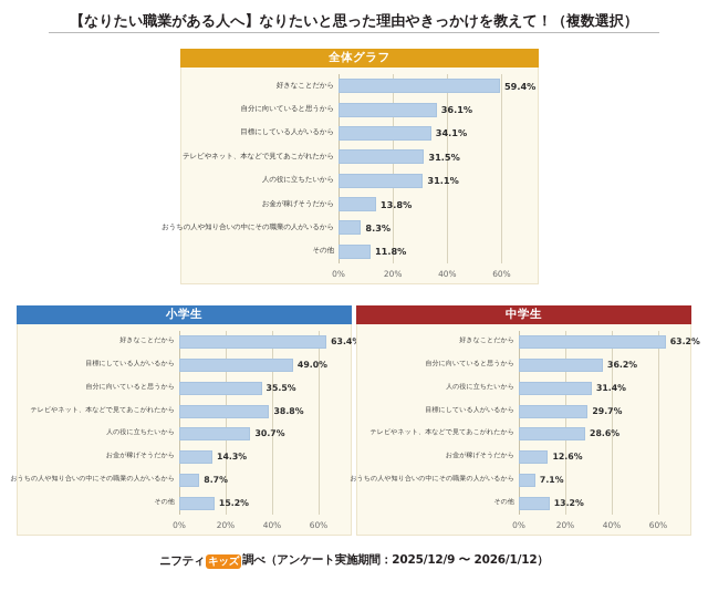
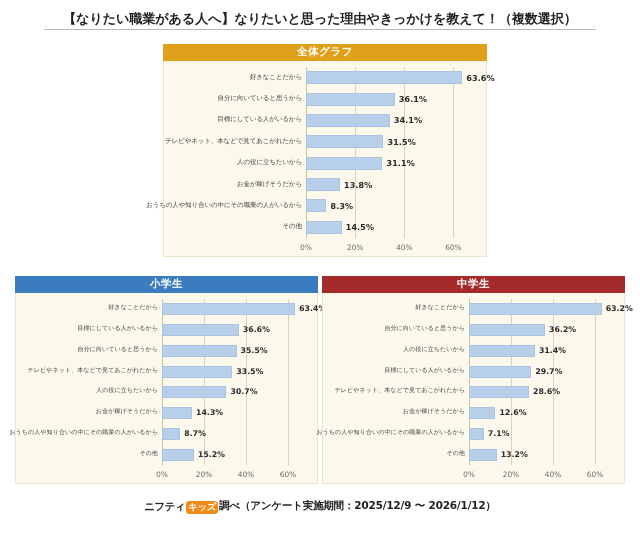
全体グラフ/好きなことだから: 59.4% -> 63.6%
全体グラフ/その他: 11.8% -> 14.5%
小学生/目標にしている人がいるから: 49.0% -> 36.6%
小学生/テレビやネット、本などで見てあこがれたから: 38.8% -> 33.5%
